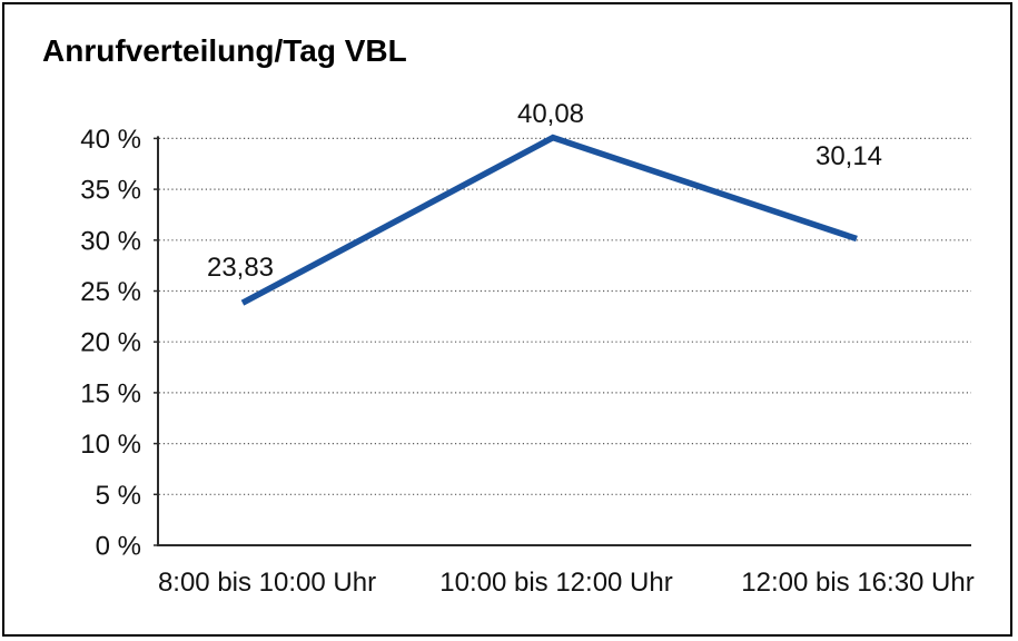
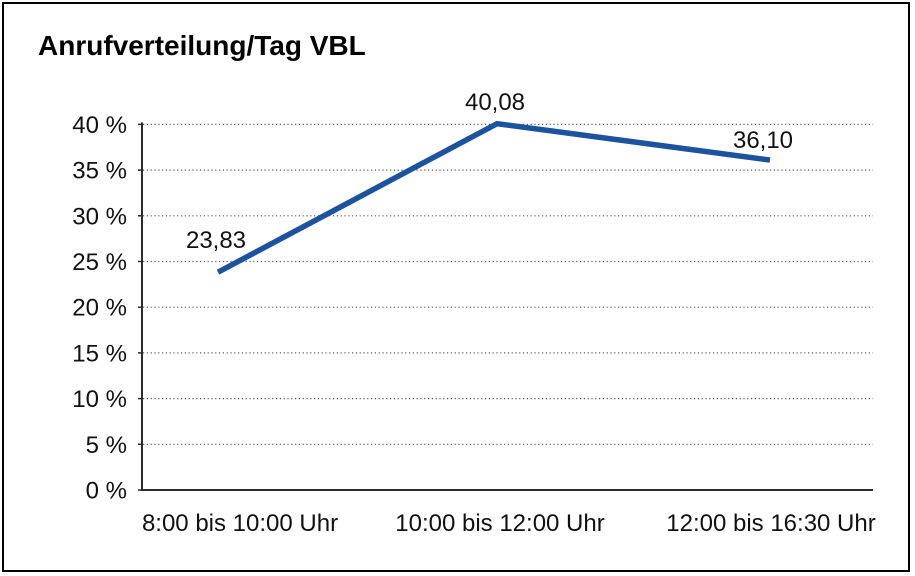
12:00 bis 16:30 Uhr: 30,14 -> 36,10
